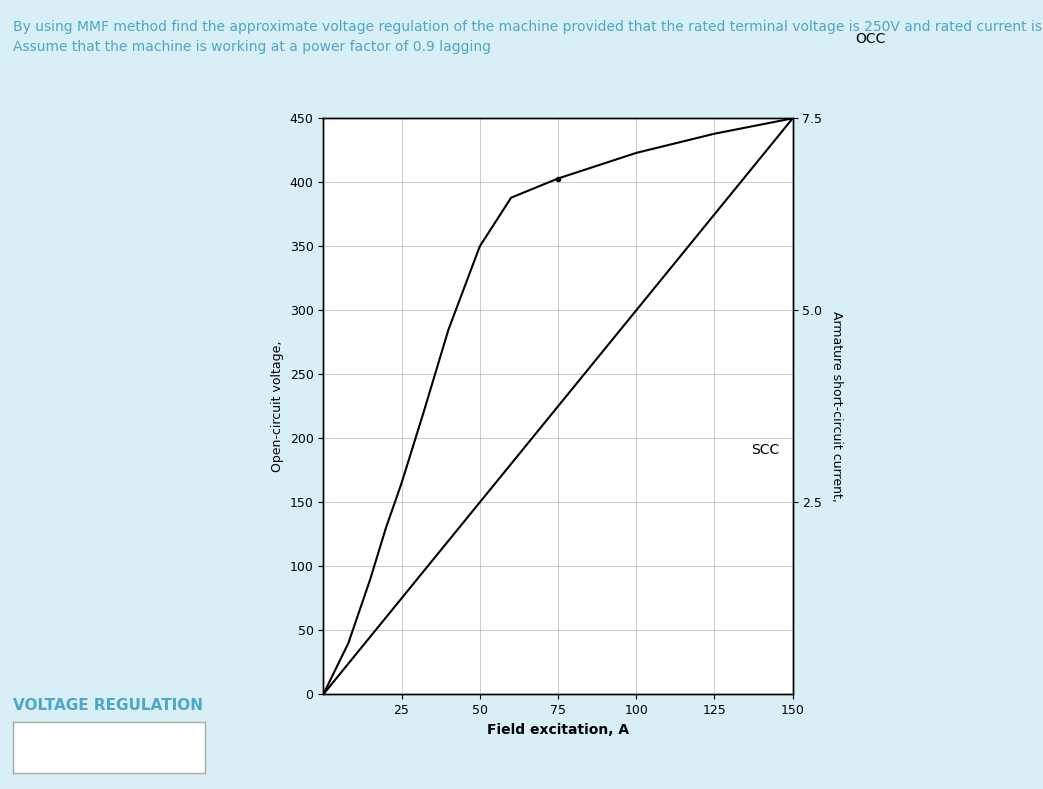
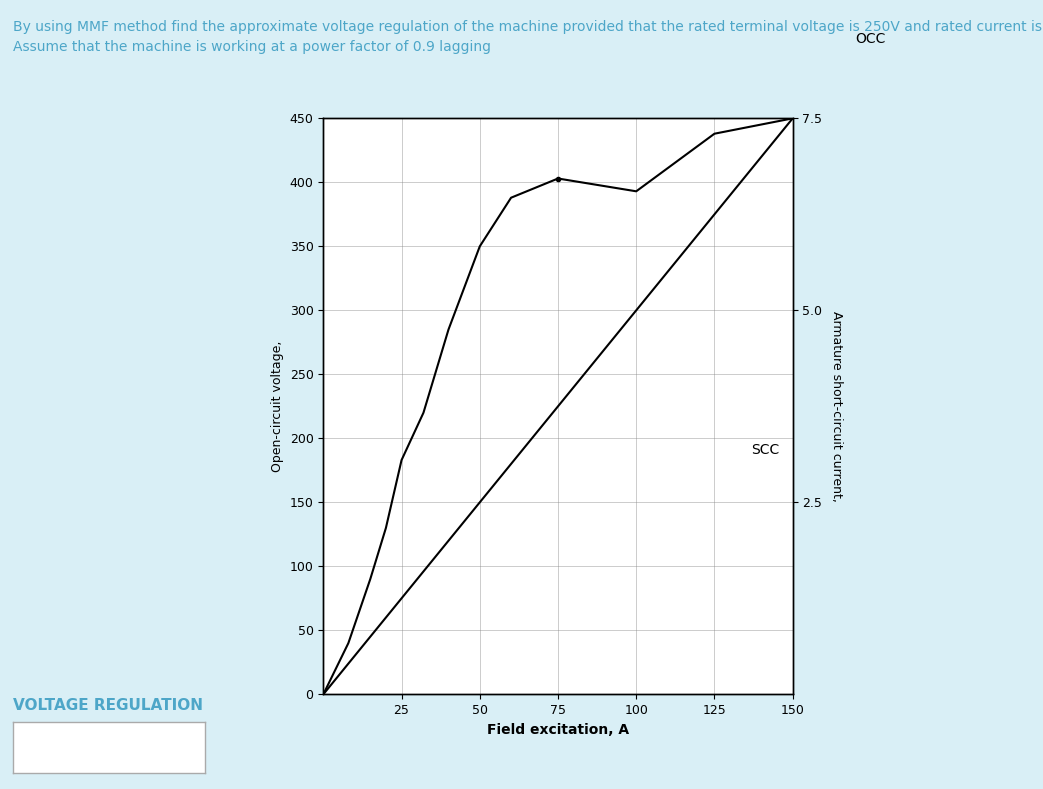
25: 165 -> 183
100: 423 -> 393
